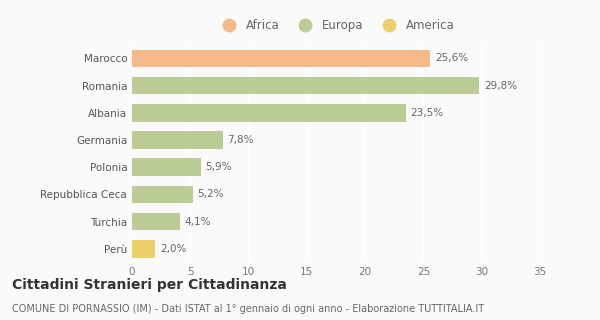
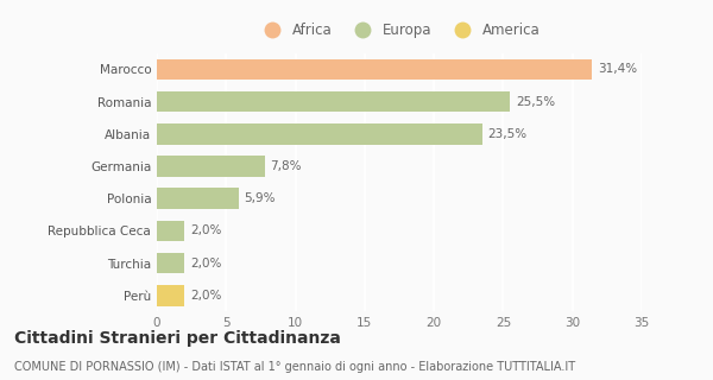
Marocco: 25,6% -> 31,4%
Romania: 29,8% -> 25,5%
Repubblica Ceca: 5,2% -> 2,0%
Turchia: 4,1% -> 2,0%
